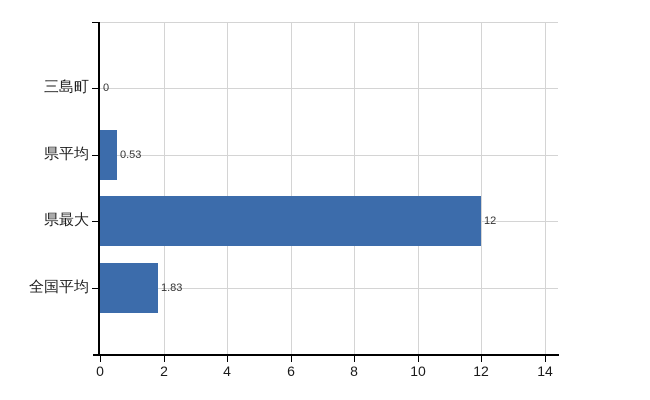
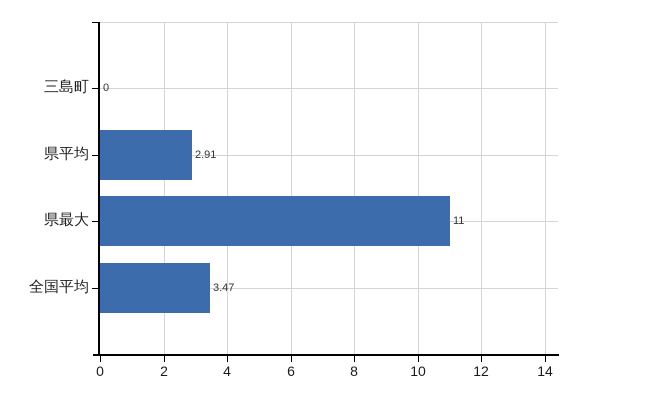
県平均: 0.53 -> 2.91
県最大: 12 -> 11
全国平均: 1.83 -> 3.47
